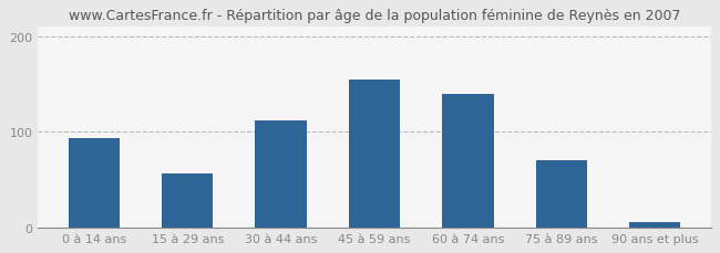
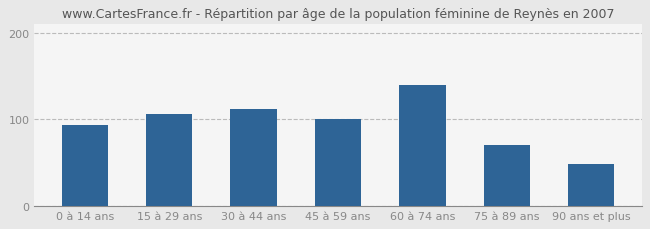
15 à 29 ans: 57 -> 106
45 à 59 ans: 155 -> 100
90 ans et plus: 5 -> 48
